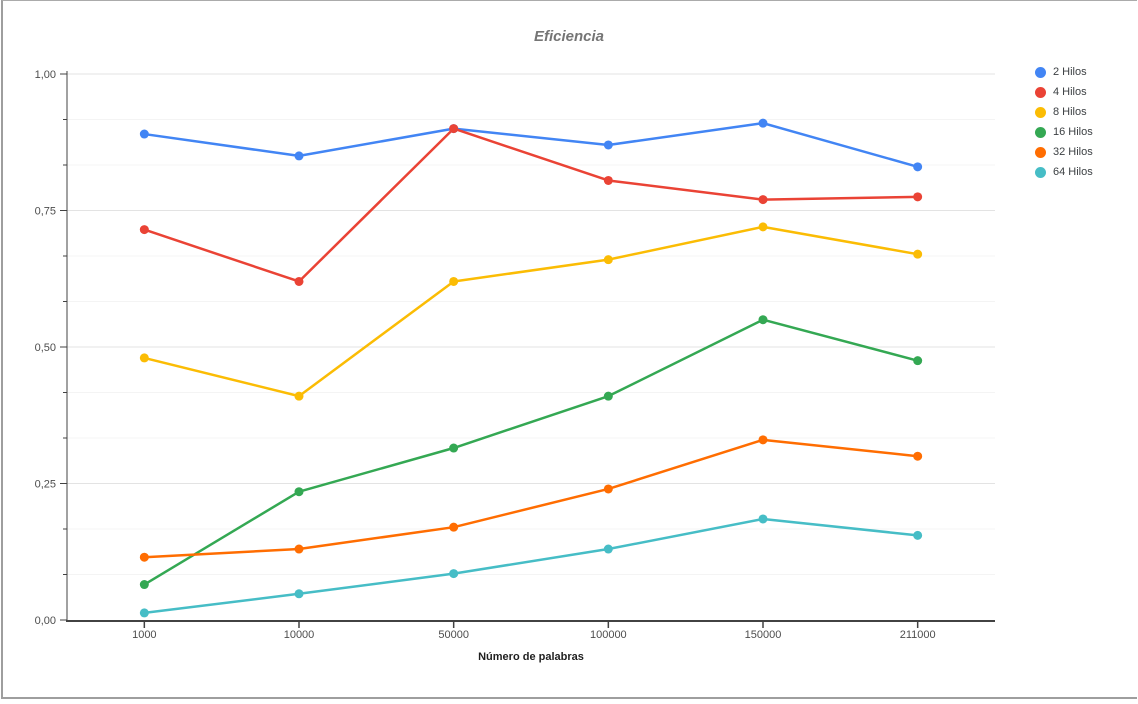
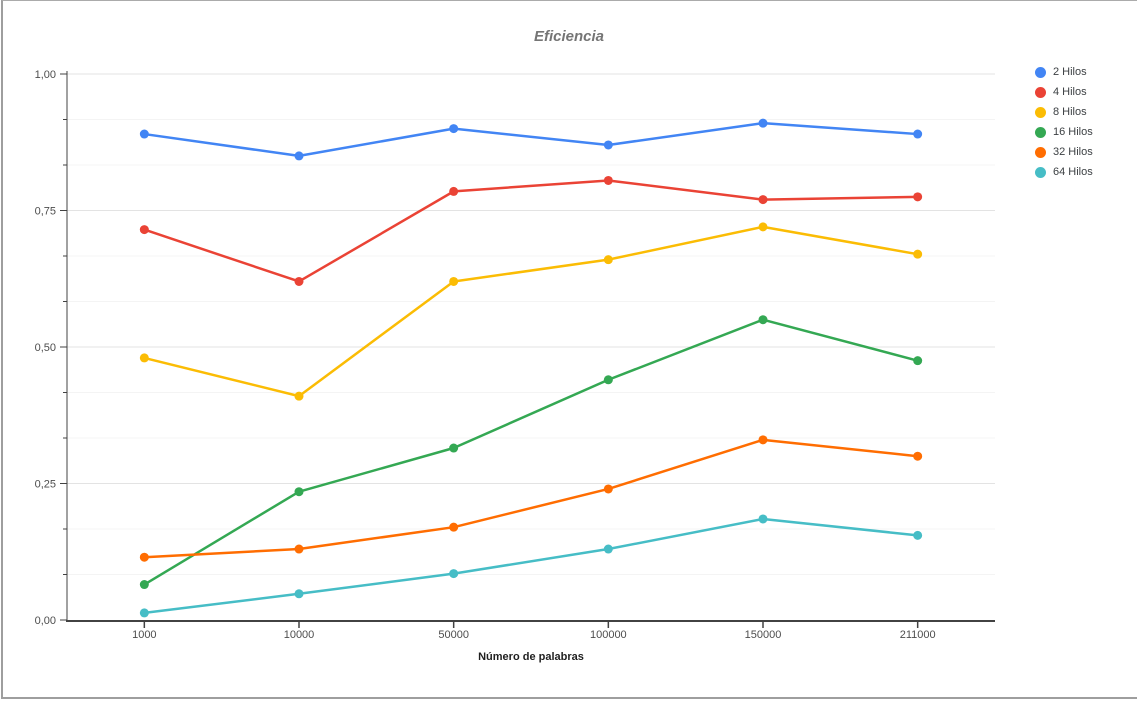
4 Hilos/50000: 0,90 -> 0,79
16 Hilos/100000: 0,41 -> 0,44
2 Hilos/211000: 0,83 -> 0,89
